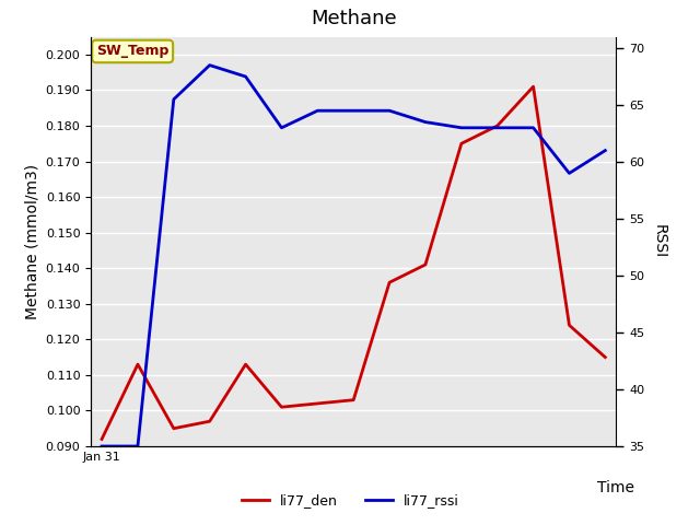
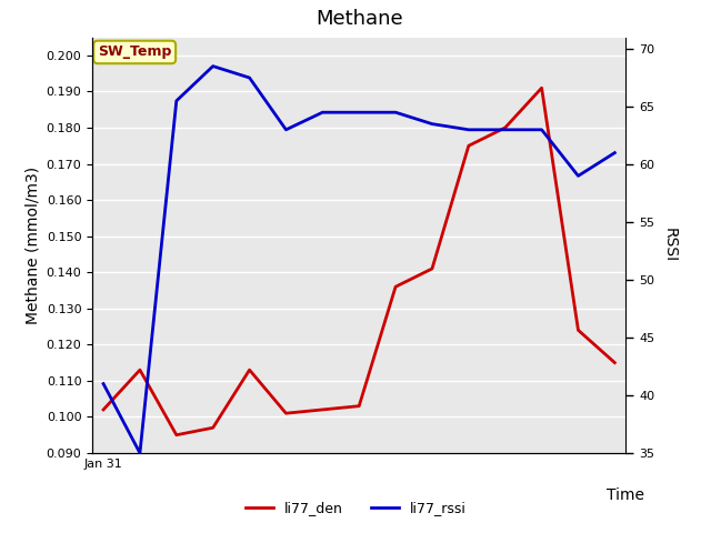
li77_den/Jan 31: 0.092 -> 0.102
li77_rssi/Jan 31: 35.0 -> 41.0
